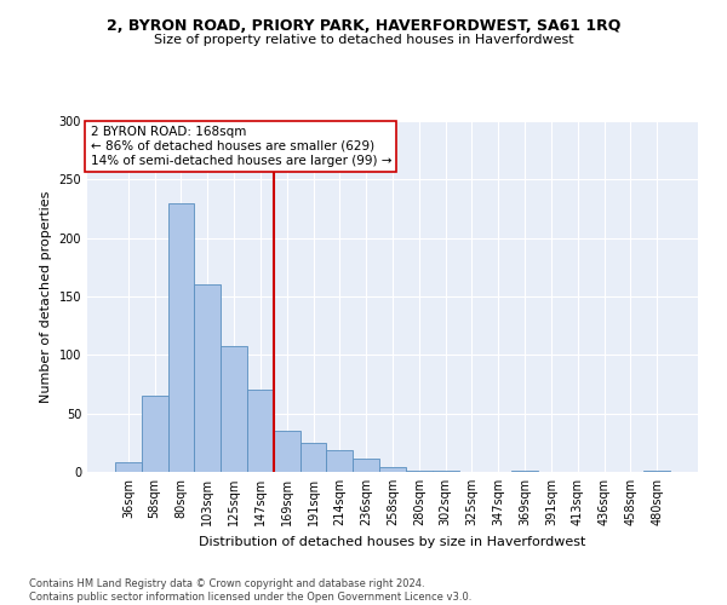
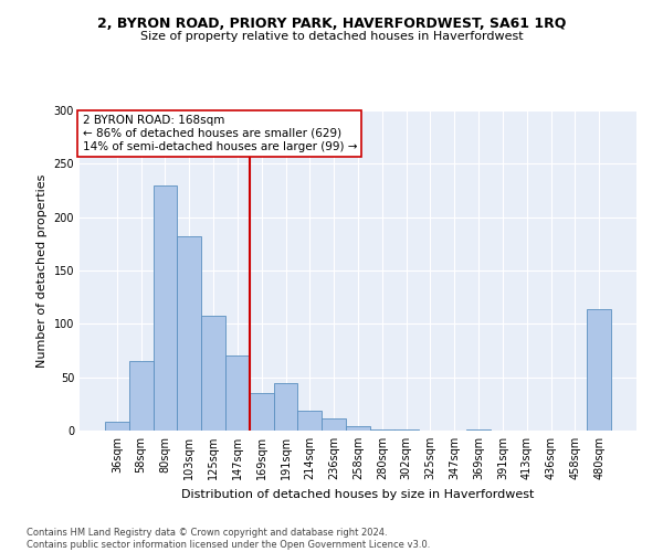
103sqm: 160 -> 182
191sqm: 25 -> 44
480sqm: 1 -> 114
